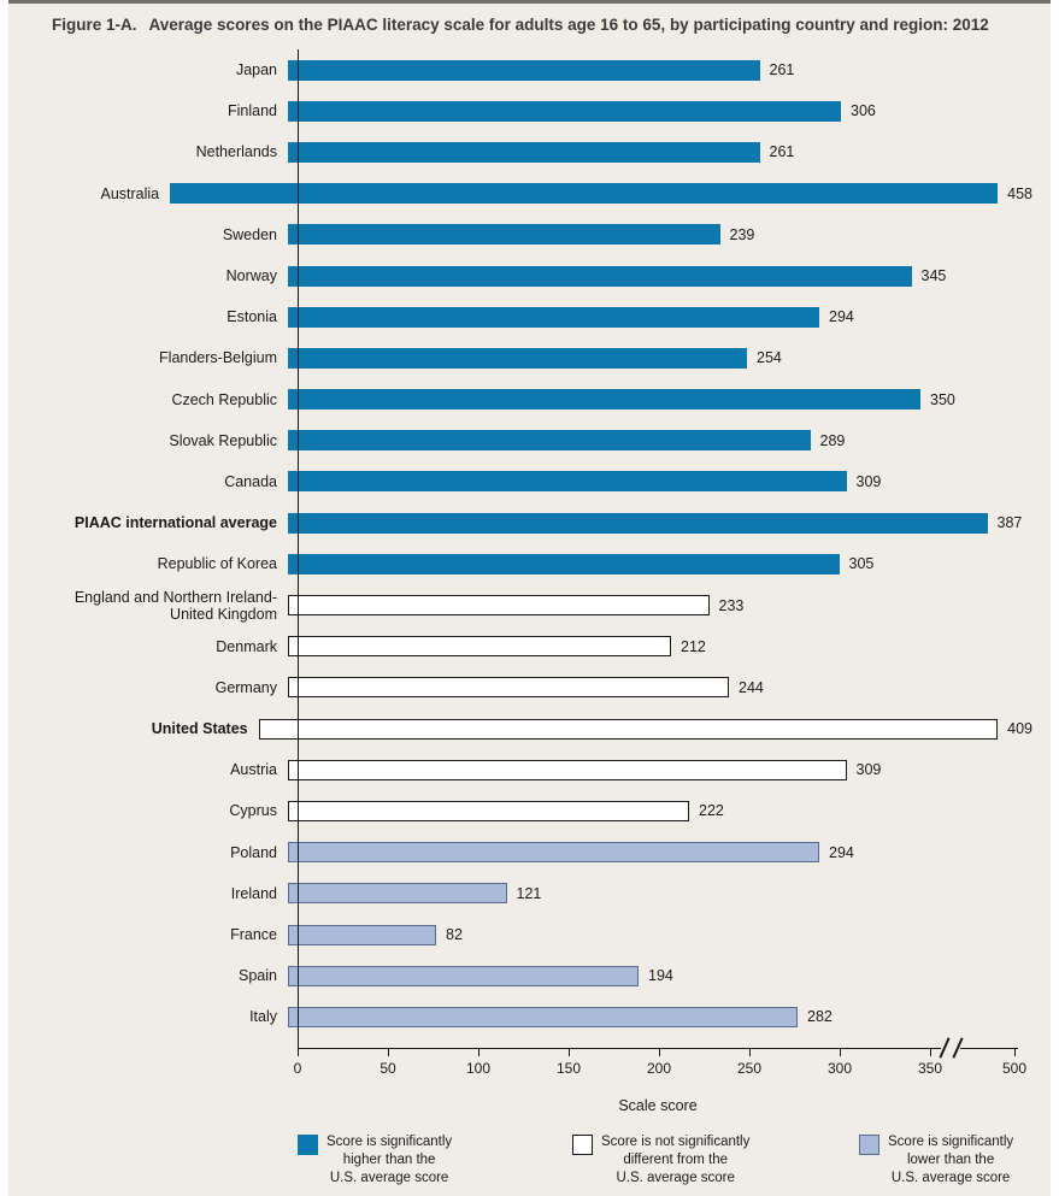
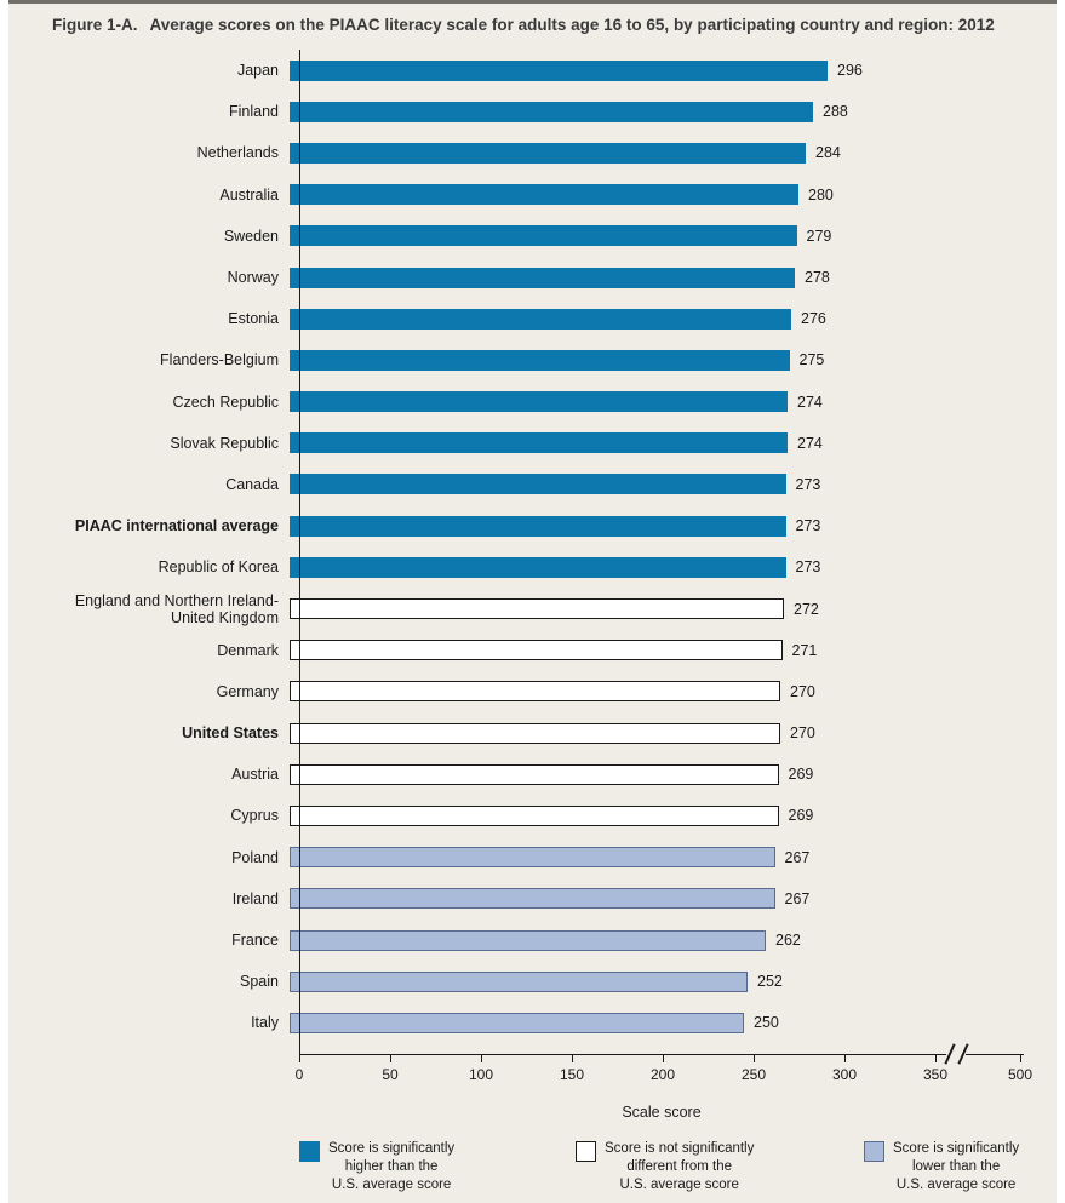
Japan: 261 -> 296
Finland: 306 -> 288
Netherlands: 261 -> 284
Australia: 458 -> 280
Sweden: 239 -> 279
Norway: 345 -> 278
Estonia: 294 -> 276
Flanders-Belgium: 254 -> 275
Czech Republic: 350 -> 274
Slovak Republic: 289 -> 274
Canada: 309 -> 273
PIAAC international average: 387 -> 273
Republic of Korea: 305 -> 273
England and Northern Ireland- United Kingdom: 233 -> 272
Denmark: 212 -> 271
Germany: 244 -> 270
United States: 409 -> 270
Austria: 309 -> 269
Cyprus: 222 -> 269
Poland: 294 -> 267
Ireland: 121 -> 267
France: 82 -> 262
Spain: 194 -> 252
Italy: 282 -> 250
